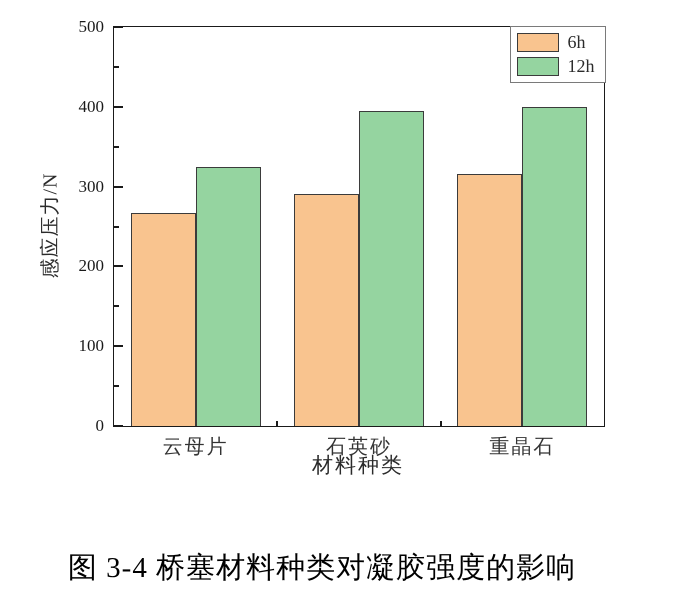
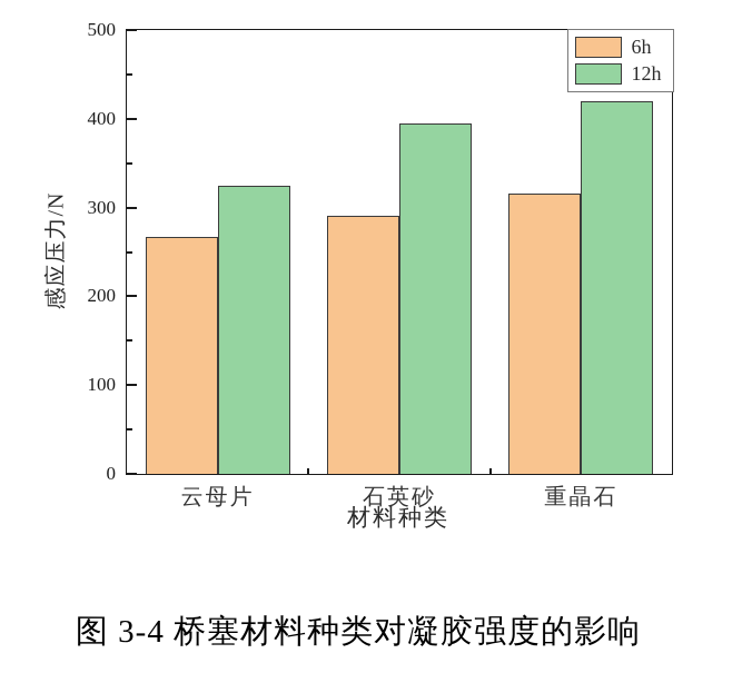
12h/重晶石: 400 -> 420
